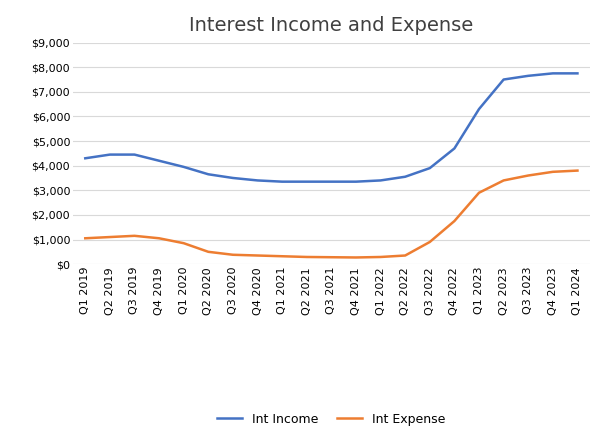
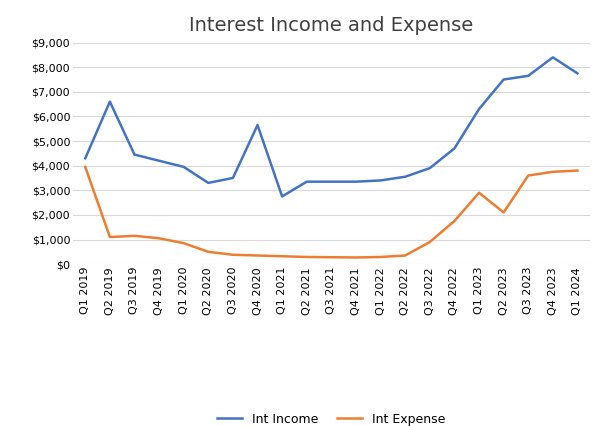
Int Expense/Q1 2019: $1,050 -> $3,950
Int Income/Q2 2019: $4,450 -> $6,600
Int Income/Q2 2020: $3,650 -> $3,300
Int Income/Q4 2020: $3,400 -> $5,650
Int Income/Q1 2021: $3,350 -> $2,750
Int Expense/Q2 2023: $3,400 -> $2,100
Int Income/Q4 2023: $7,750 -> $8,400
